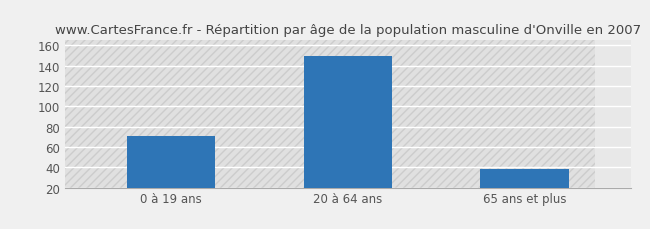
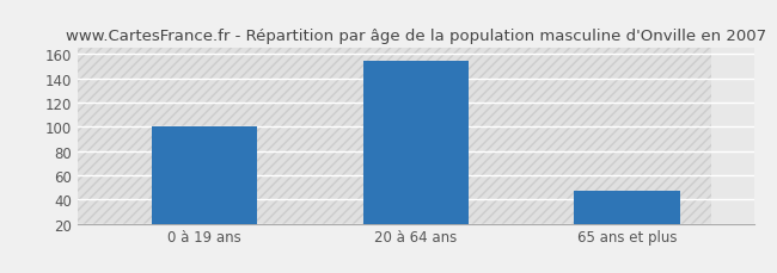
0 à 19 ans: 71 -> 100
20 à 64 ans: 150 -> 155
65 ans et plus: 38 -> 47
